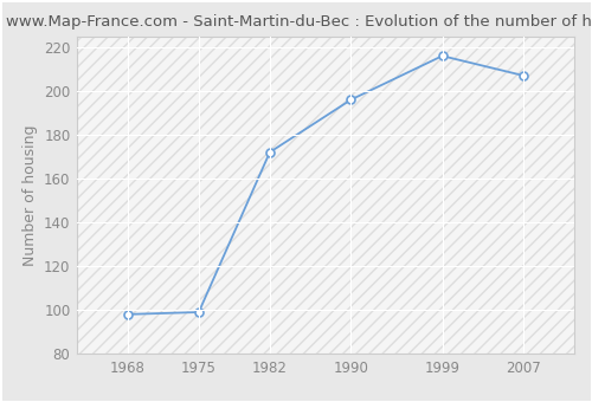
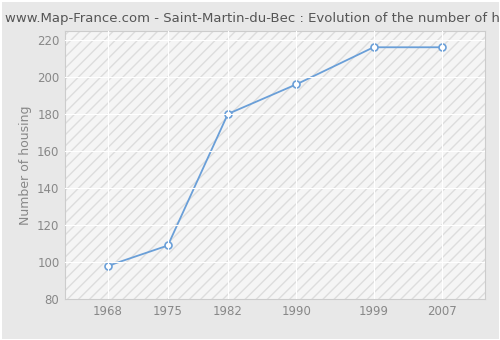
1975: 99 -> 109
1982: 172 -> 180
2007: 207 -> 216
